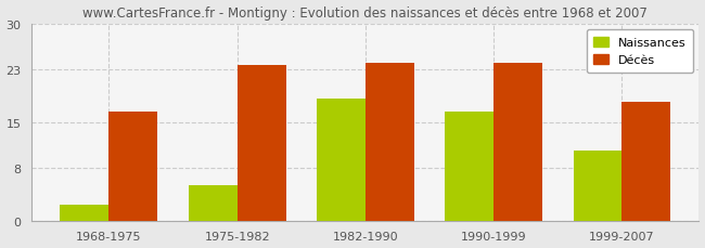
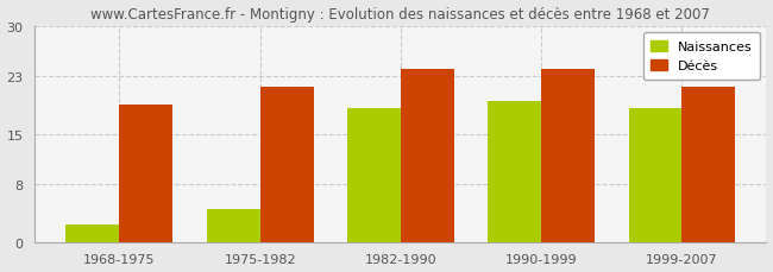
Décès/1968-1975: 16.6 -> 19.0
Naissances/1975-1982: 5.4 -> 4.5
Décès/1975-1982: 23.6 -> 21.5
Naissances/1990-1999: 16.6 -> 19.5
Naissances/1999-2007: 10.6 -> 18.5
Décès/1999-2007: 18.0 -> 21.5
